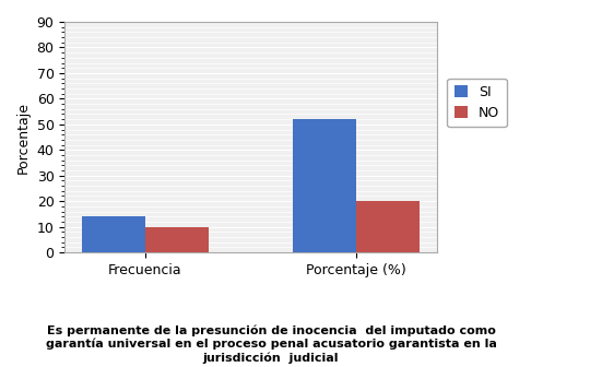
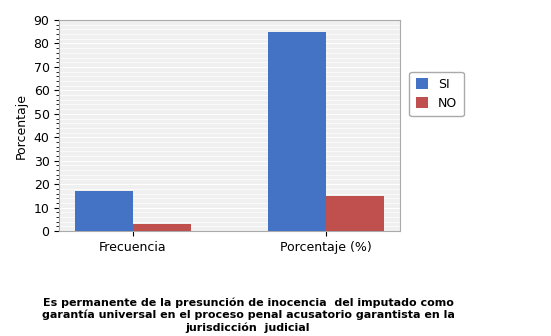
SI/Frecuencia: 14 -> 17
NO/Frecuencia: 10 -> 3
SI/Porcentaje (%): 52 -> 85
NO/Porcentaje (%): 20 -> 15
